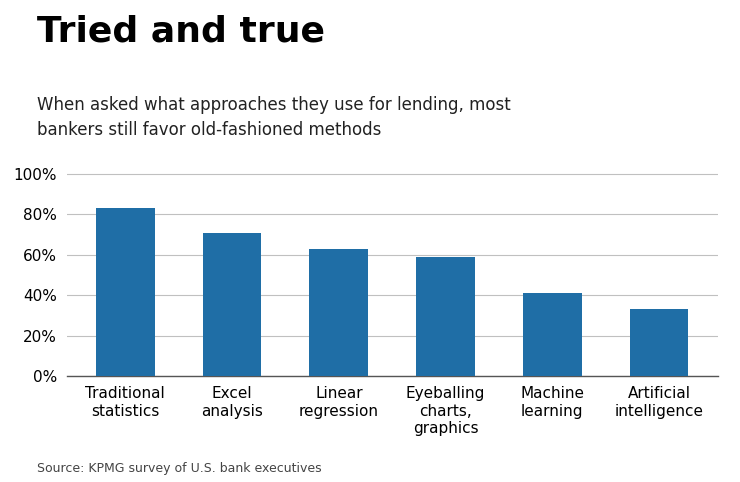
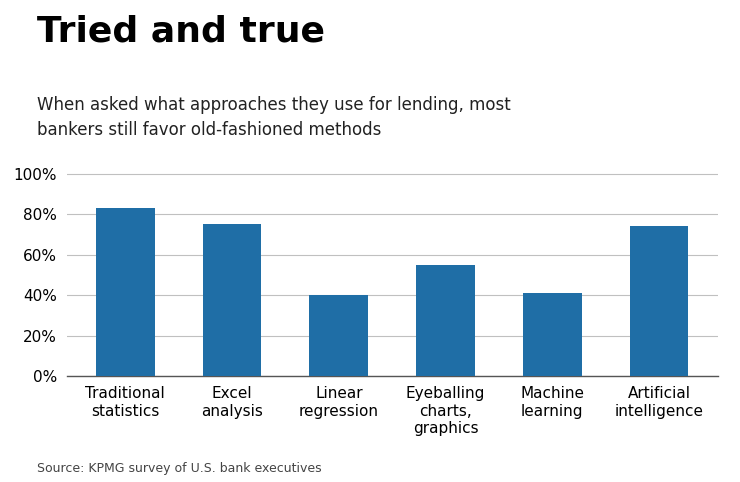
Excel analysis: 71% -> 75%
Linear regression: 63% -> 40%
Eyeballing charts, graphics: 59% -> 55%
Artificial intelligence: 33% -> 74%
